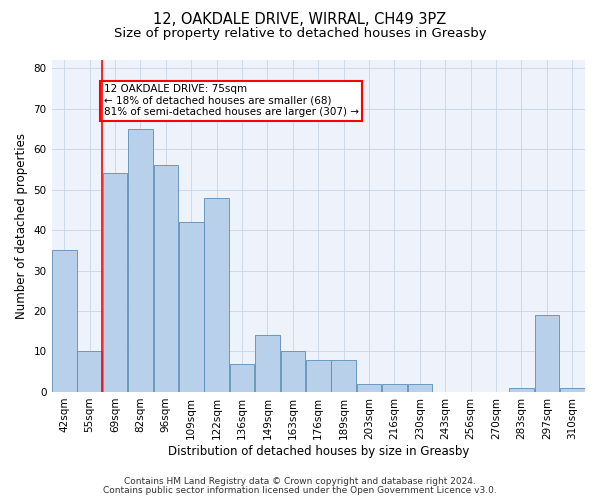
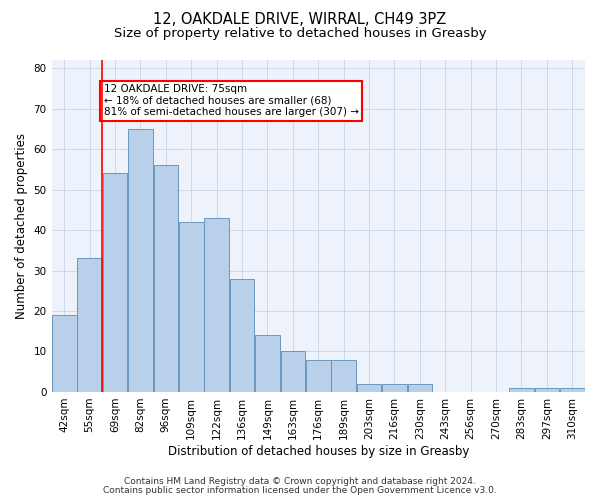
42sqm: 35 -> 19
55sqm: 10 -> 33
122sqm: 48 -> 43
136sqm: 7 -> 28
297sqm: 19 -> 1
